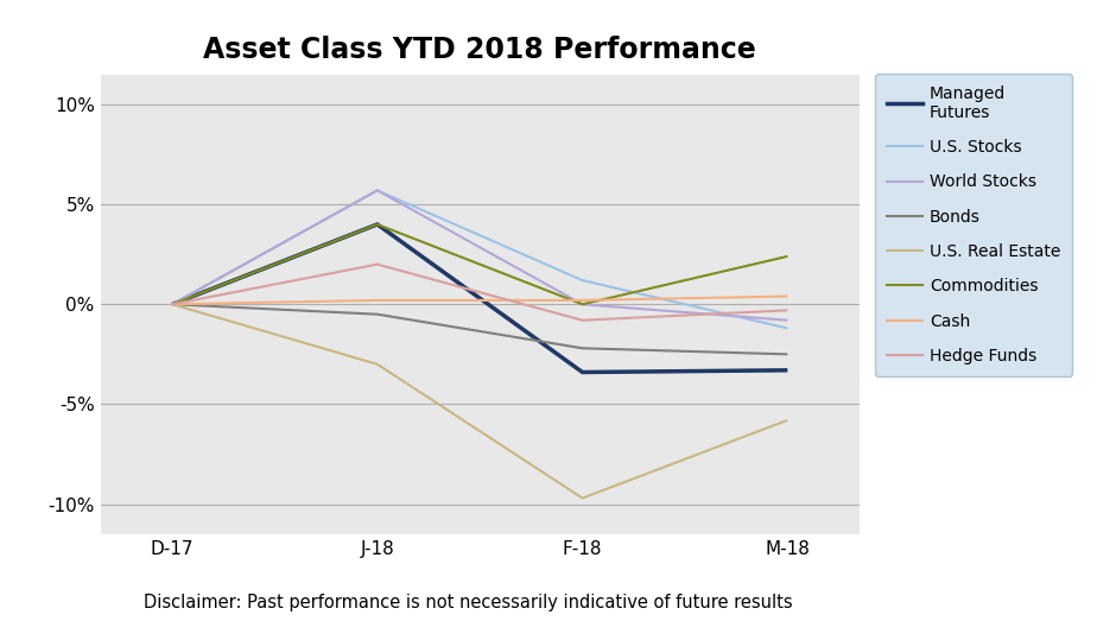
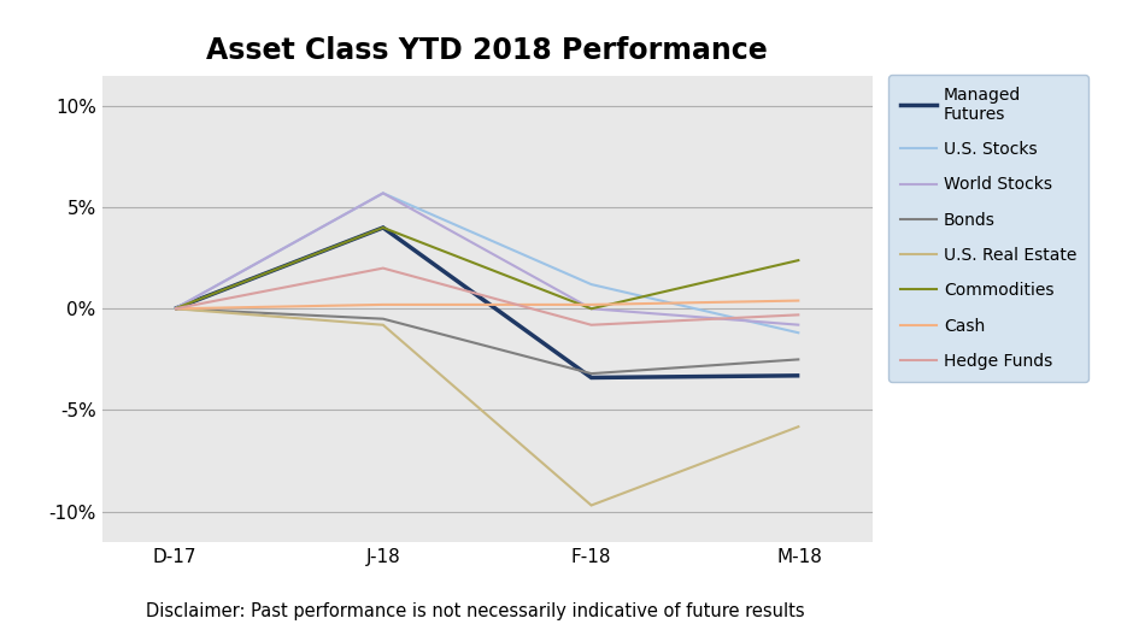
U.S. Real Estate/J-18: -3.0% -> -0.8%
Bonds/F-18: -2.2% -> -3.2%
